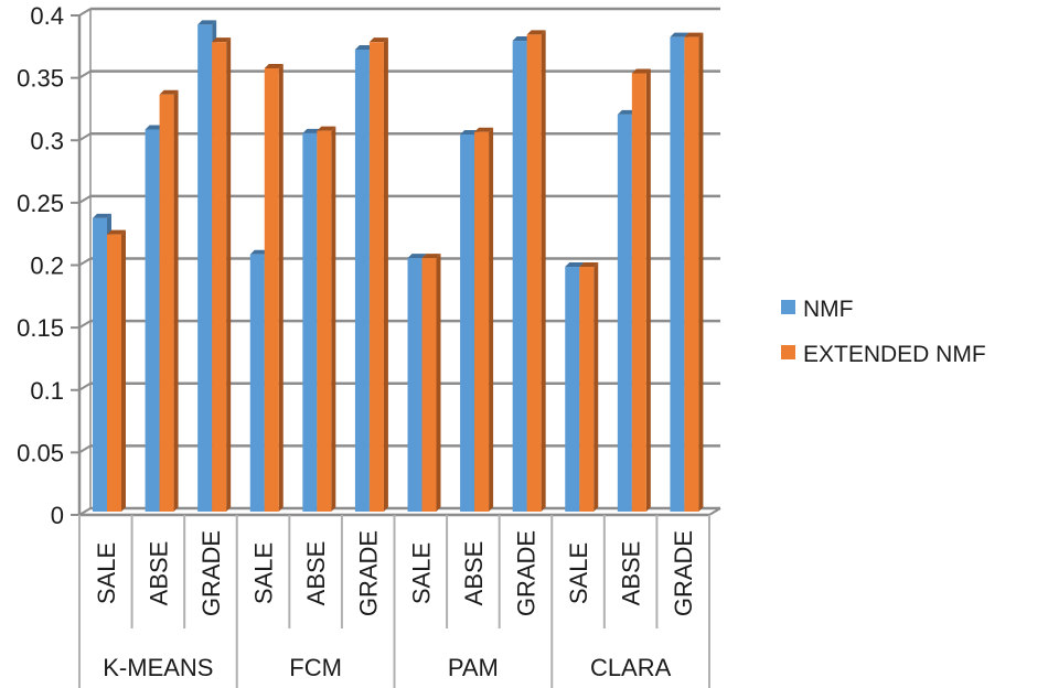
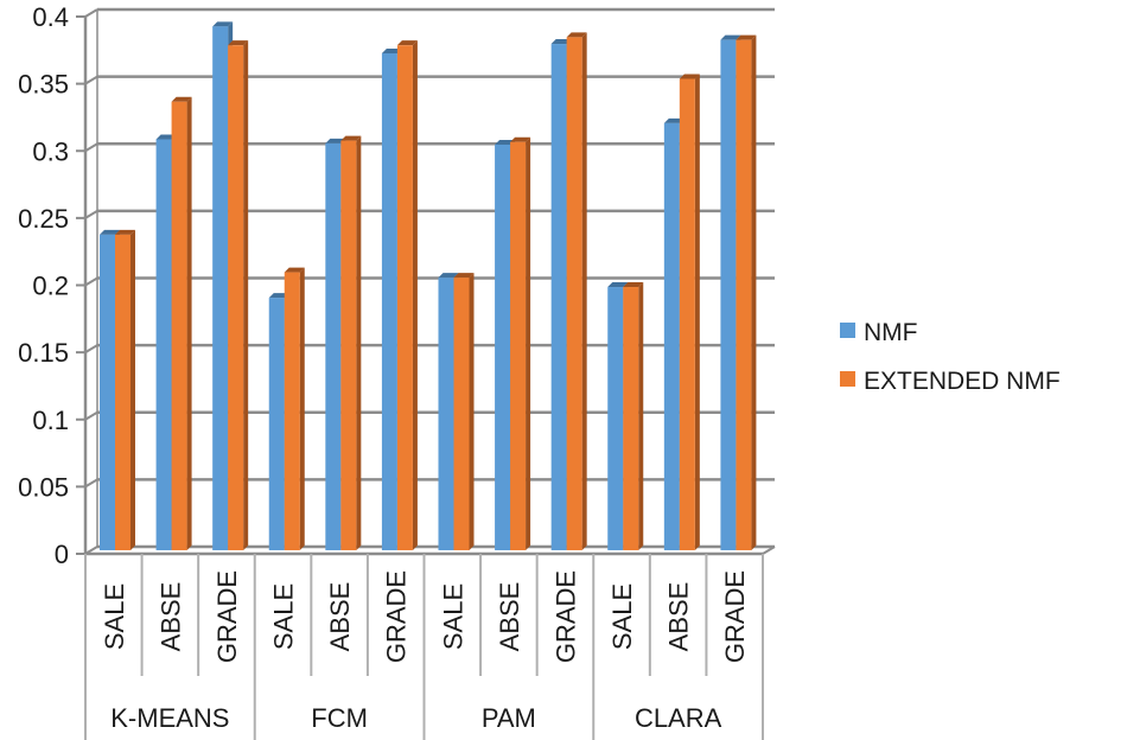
EXTENDED NMF/K-MEANS SALE: 0.222 -> 0.235
NMF/FCM SALE: 0.206 -> 0.188
EXTENDED NMF/FCM SALE: 0.355 -> 0.207
